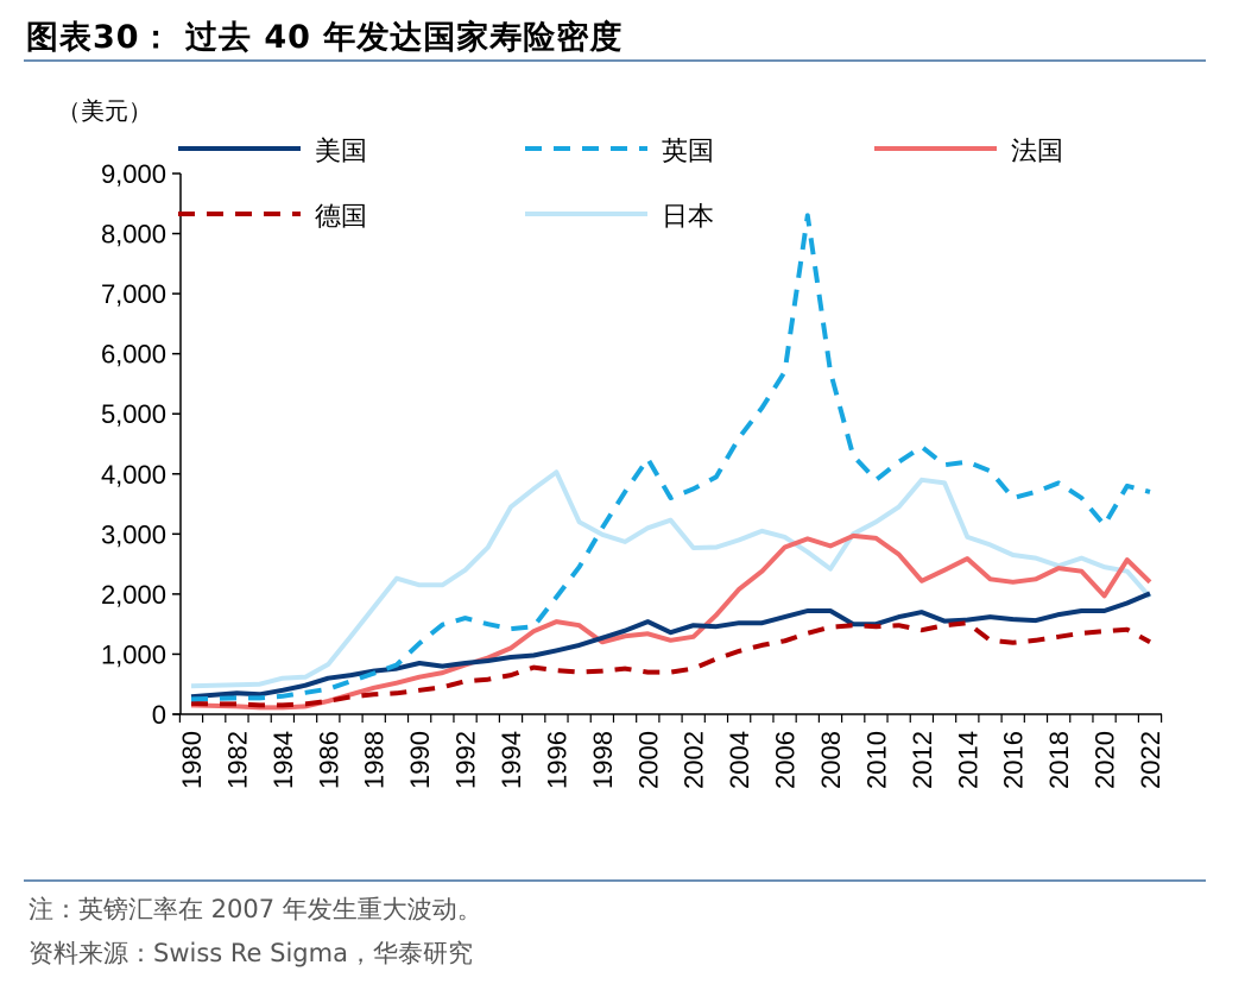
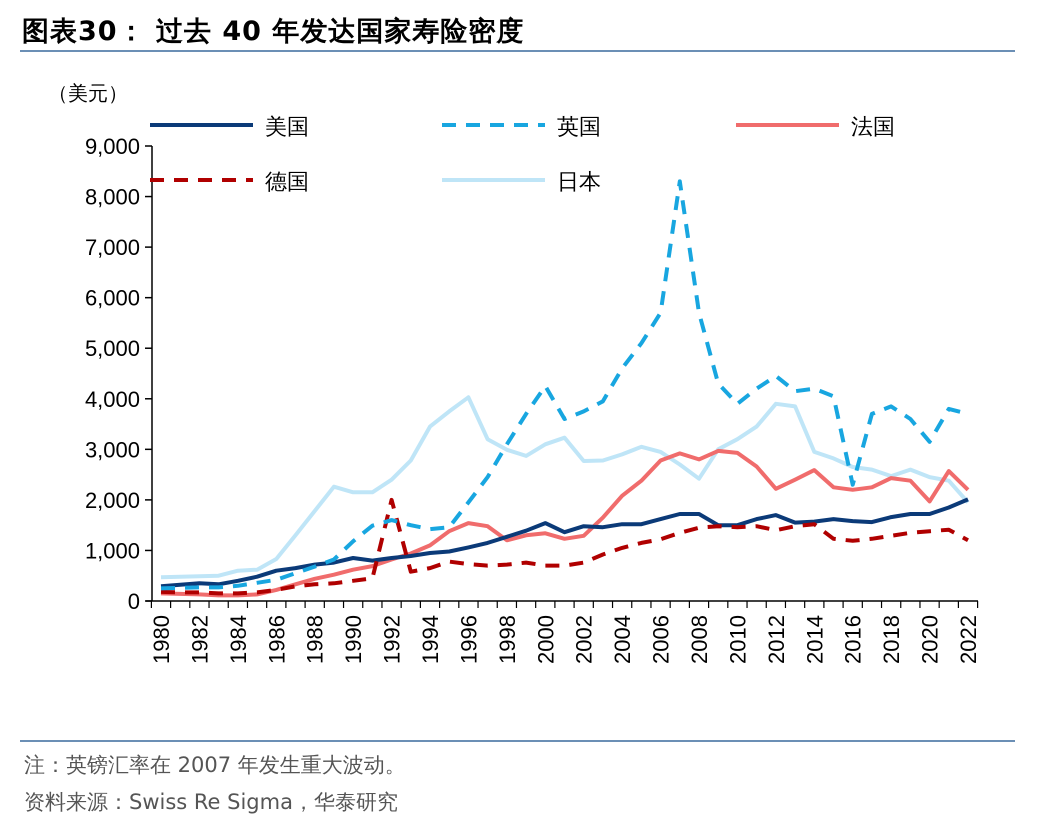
德国/1992: 600 -> 2000
英国/2016: 3600 -> 2300
